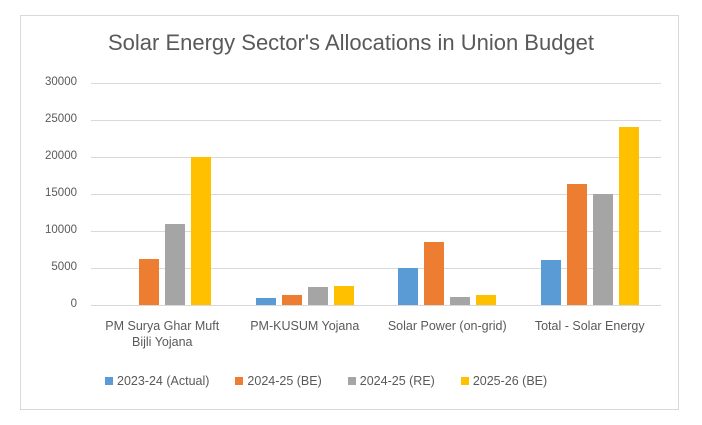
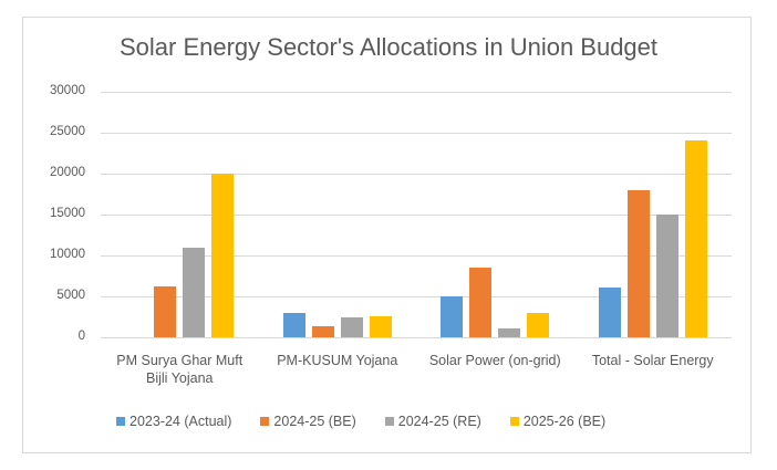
2023-24 (Actual)/PM-KUSUM Yojana: 1000 -> 3000
2025-26 (BE)/Solar Power (on-grid): 1000 -> 3000
2024-25 (BE)/Total - Solar Energy: 16000 -> 18000
